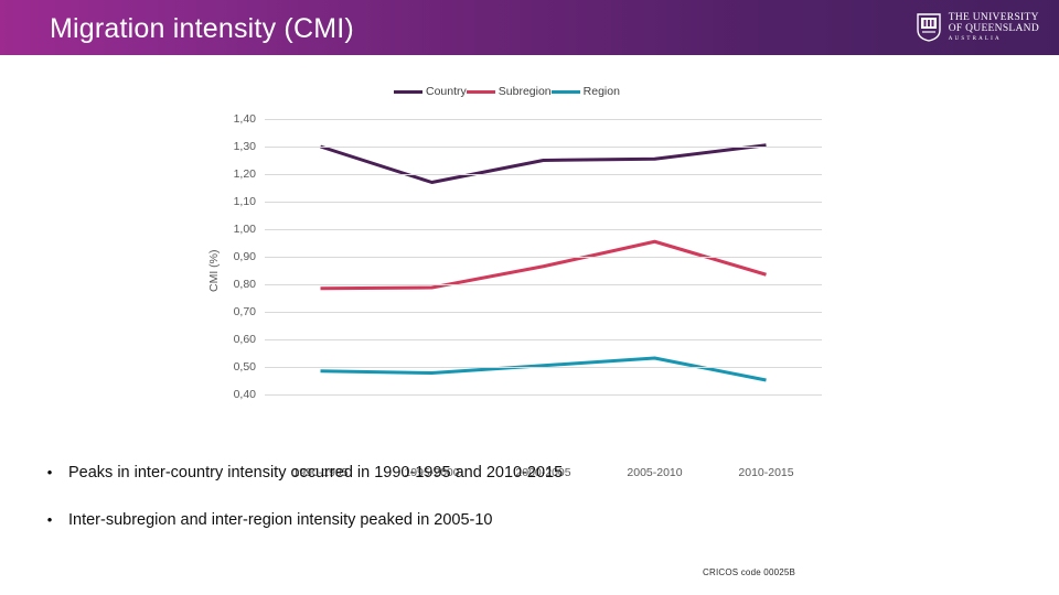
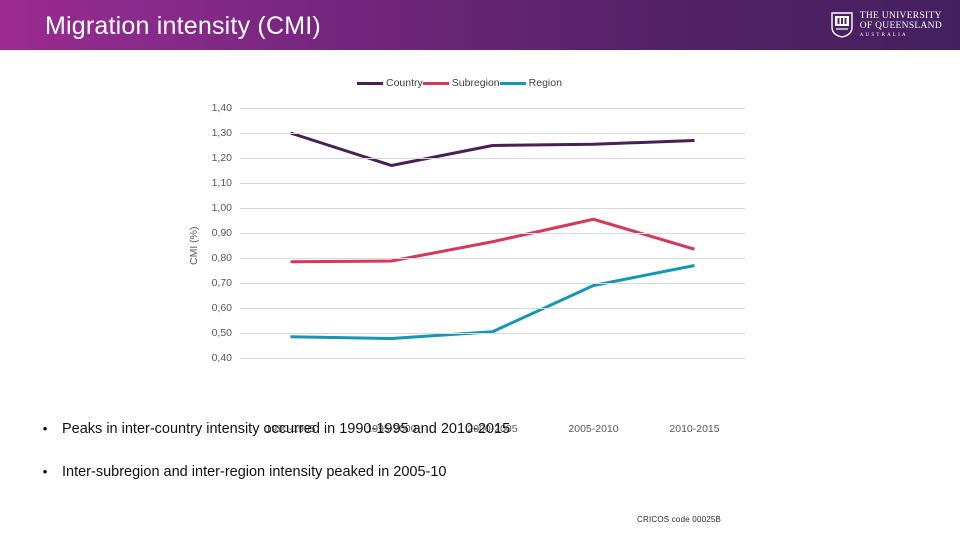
Region/2005-2010: 0,53 -> 0,69
Country/2010-2015: 1,30 -> 1,27
Region/2010-2015: 0,45 -> 0,77
